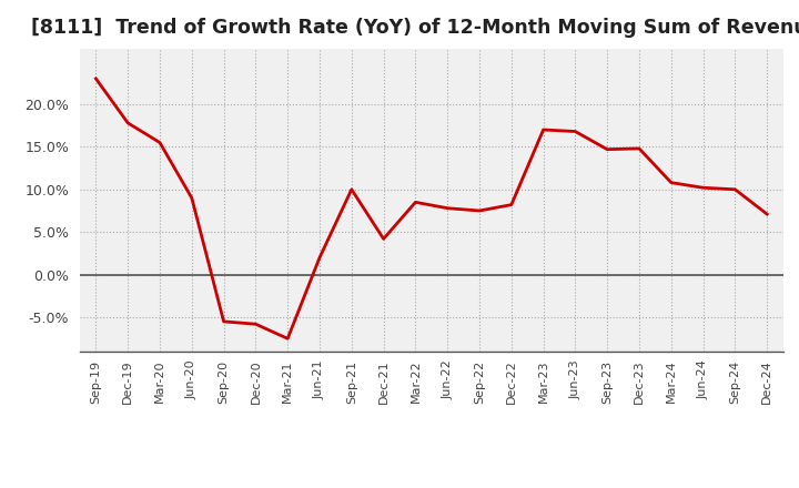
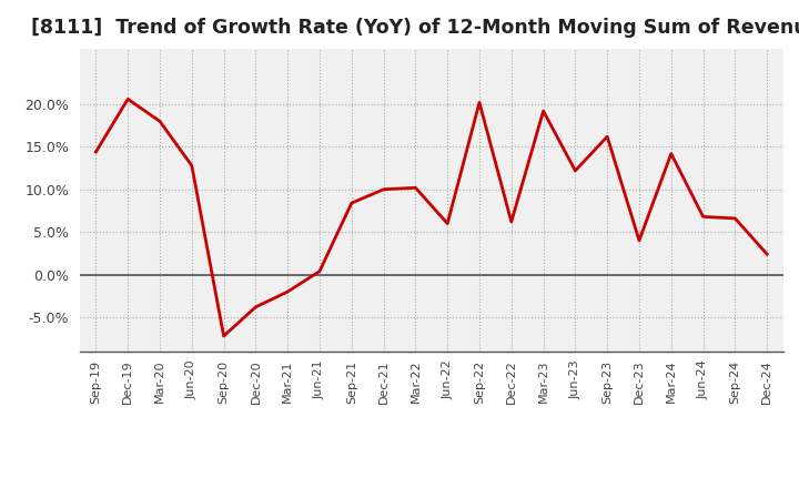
Sep-19: 23.0% -> 14.4%
Dec-19: 17.8% -> 20.6%
Mar-20: 15.5% -> 18.0%
Jun-20: 9.0% -> 12.8%
Sep-20: -5.5% -> -7.2%
Dec-20: -5.8% -> -3.8%
Mar-21: -7.5% -> -2.0%
Jun-21: 2.0% -> 0.4%
Sep-21: 10.0% -> 8.4%
Dec-21: 4.2% -> 10.0%
Mar-22: 8.5% -> 10.2%
Jun-22: 7.8% -> 6.0%
Sep-22: 7.5% -> 20.2%
Dec-22: 8.2% -> 6.2%
Mar-23: 17.0% -> 19.2%
Jun-23: 16.8% -> 12.2%
Sep-23: 14.7% -> 16.2%
Dec-23: 14.8% -> 4.0%
Mar-24: 10.8% -> 14.2%
Jun-24: 10.2% -> 6.8%
Sep-24: 10.0% -> 6.6%
Dec-24: 7.1% -> 2.4%
